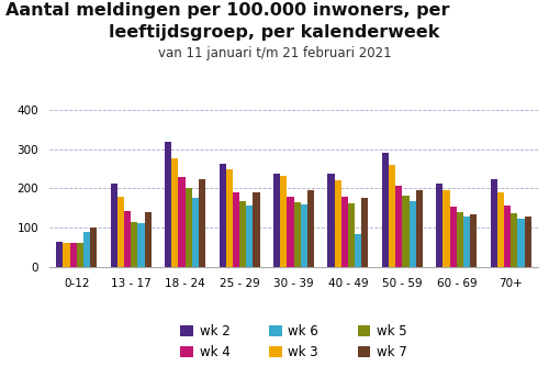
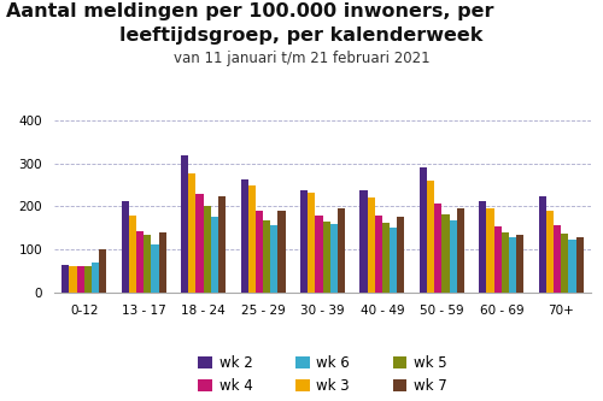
wk 6/0-12: 90 -> 70
wk 5/13 - 17: 115 -> 133
wk 6/40 - 49: 85 -> 150
